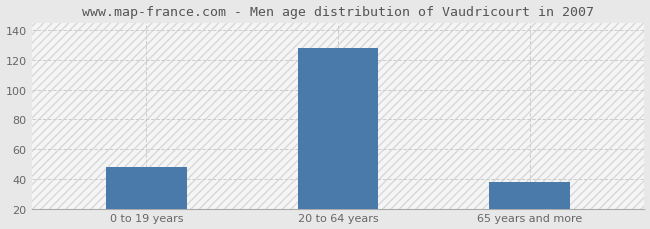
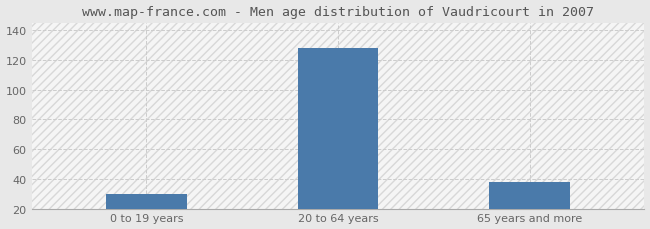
0 to 19 years: 48 -> 30
